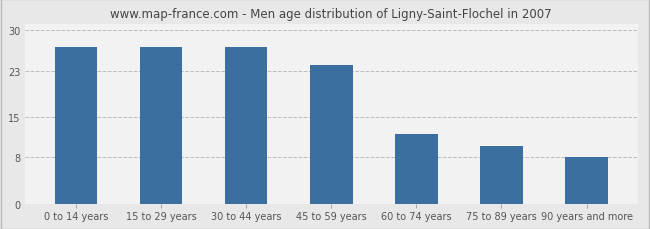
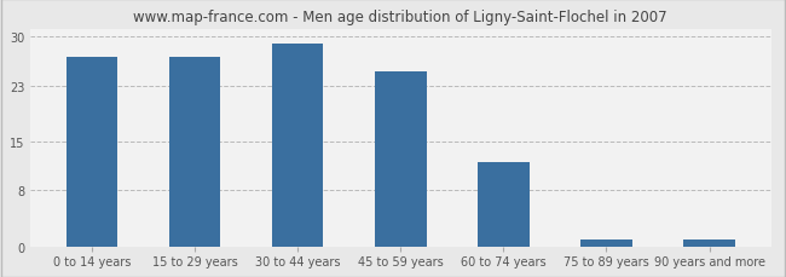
30 to 44 years: 27 -> 29
45 to 59 years: 24 -> 25
75 to 89 years: 10 -> 1
90 years and more: 8 -> 1
